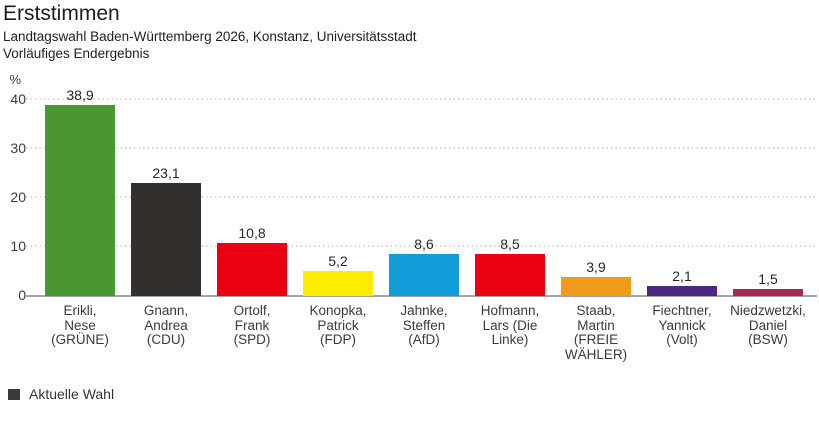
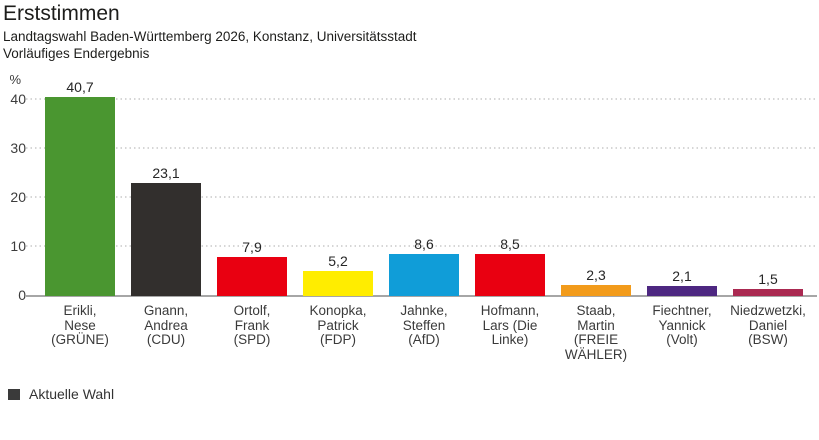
Erikli, Nese (GRÜNE): 38,9 -> 40,7
Ortolf, Frank (SPD): 10,8 -> 7,9
Staab, Martin (FREIE WÄHLER): 3,9 -> 2,3
